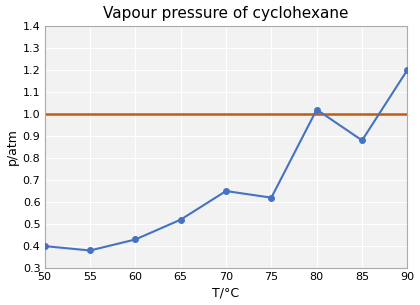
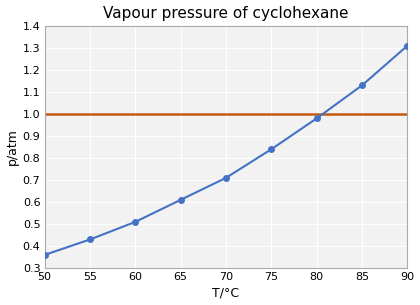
50: 0.40 -> 0.36
55: 0.38 -> 0.43
60: 0.43 -> 0.51
65: 0.52 -> 0.61
70: 0.65 -> 0.71
75: 0.62 -> 0.84
80: 1.02 -> 0.98
85: 0.88 -> 1.13
90: 1.20 -> 1.31
